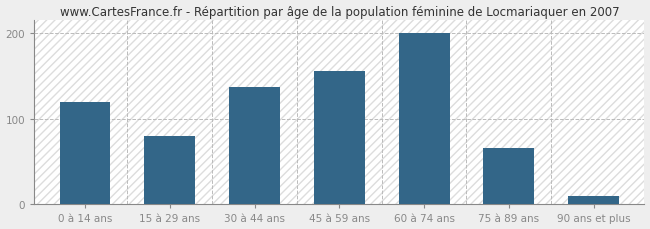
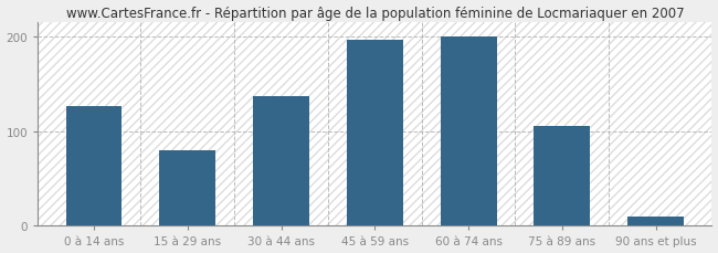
0 à 14 ans: 120 -> 127
45 à 59 ans: 156 -> 197
75 à 89 ans: 66 -> 106
